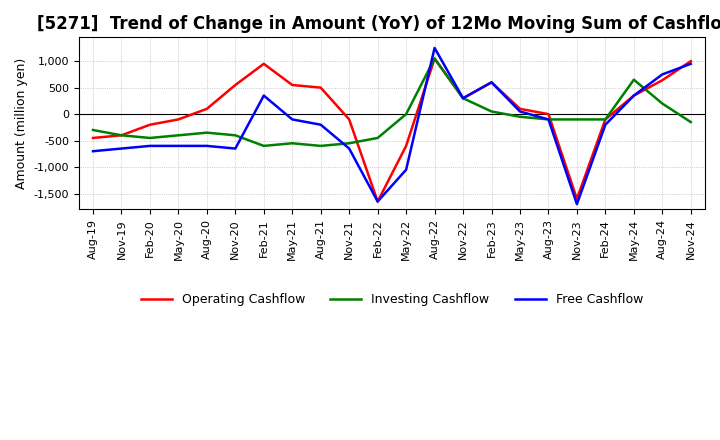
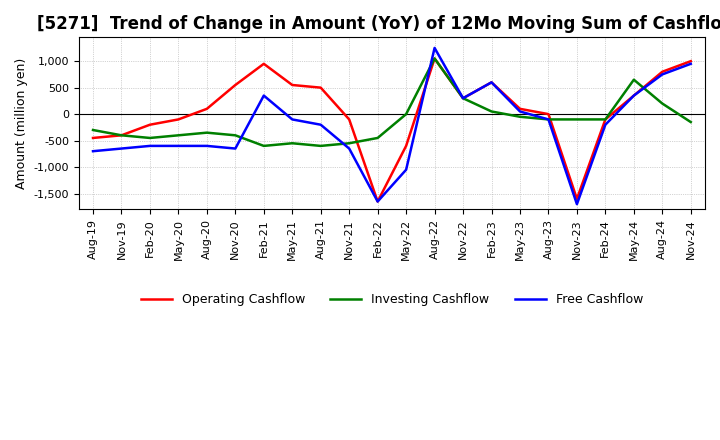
Operating Cashflow/Aug-24: 640 -> 800
